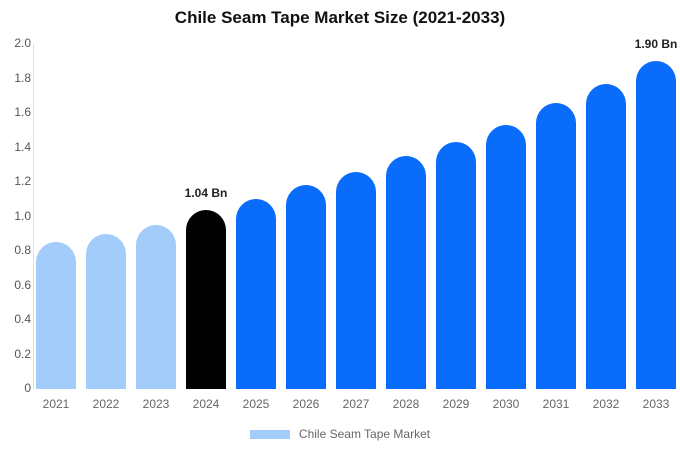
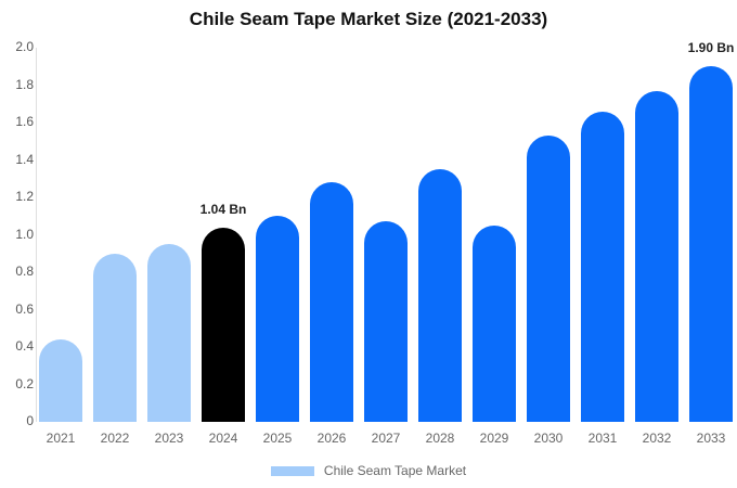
2021: 0.85 -> 0.44
2026: 1.18 -> 1.28
2027: 1.26 -> 1.07
2029: 1.43 -> 1.05
